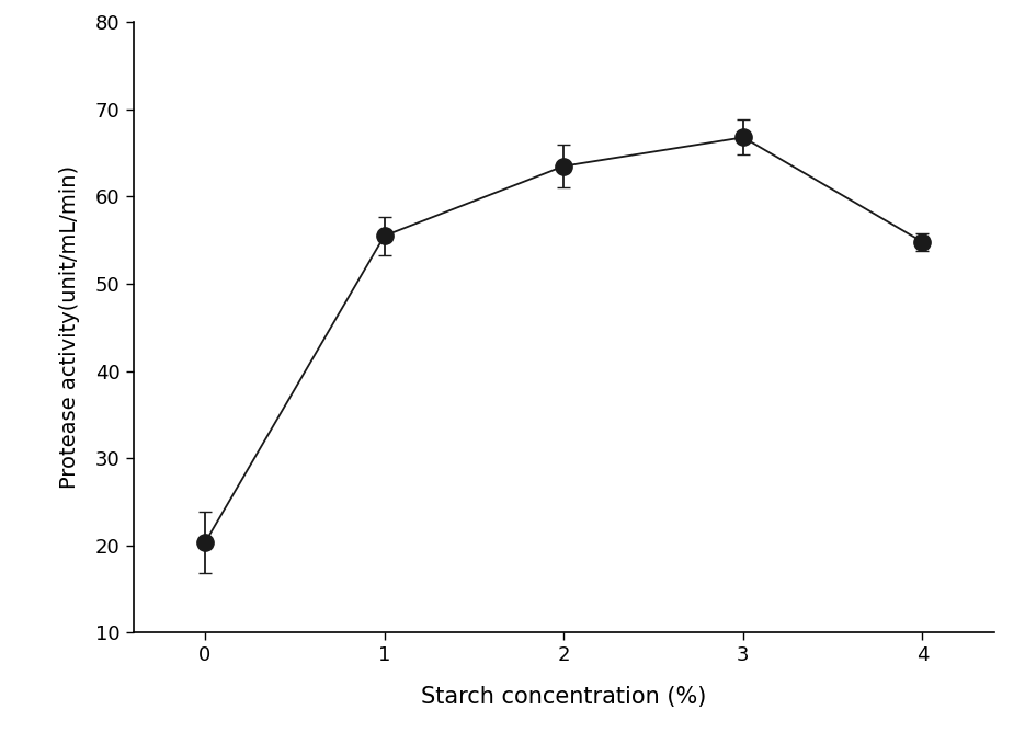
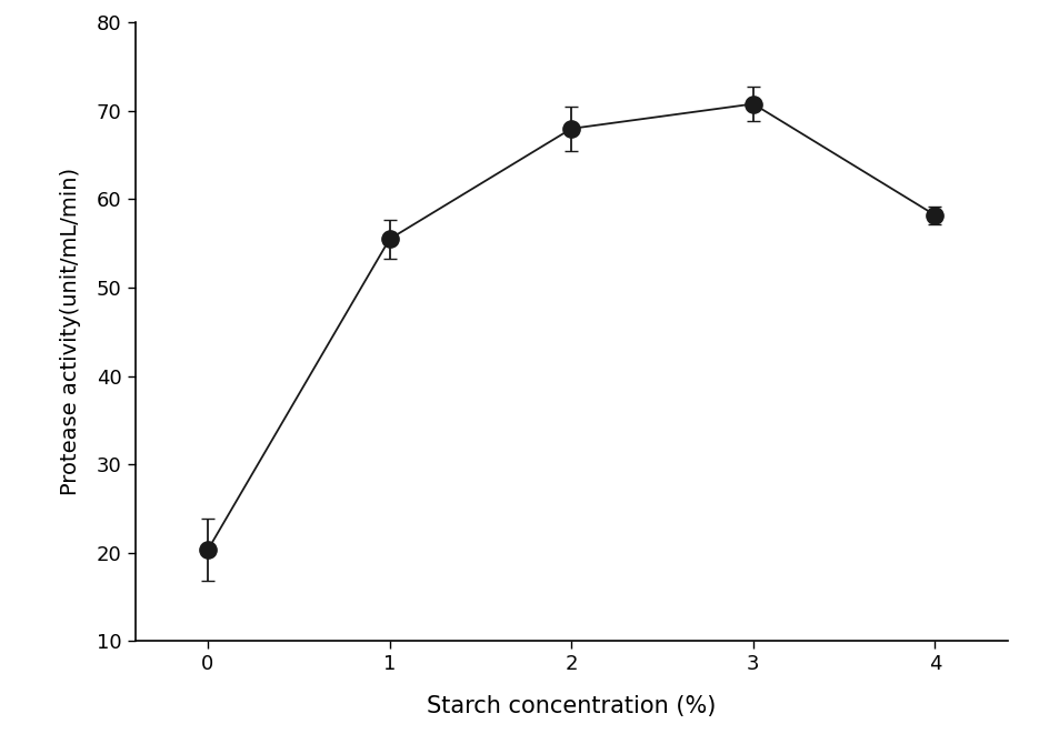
2: 63.5 -> 68.0
3: 66.8 -> 70.8
4: 54.8 -> 58.2
